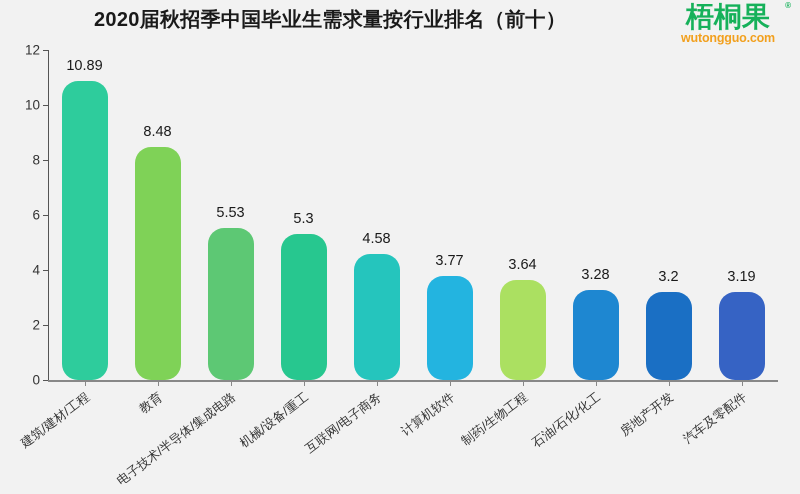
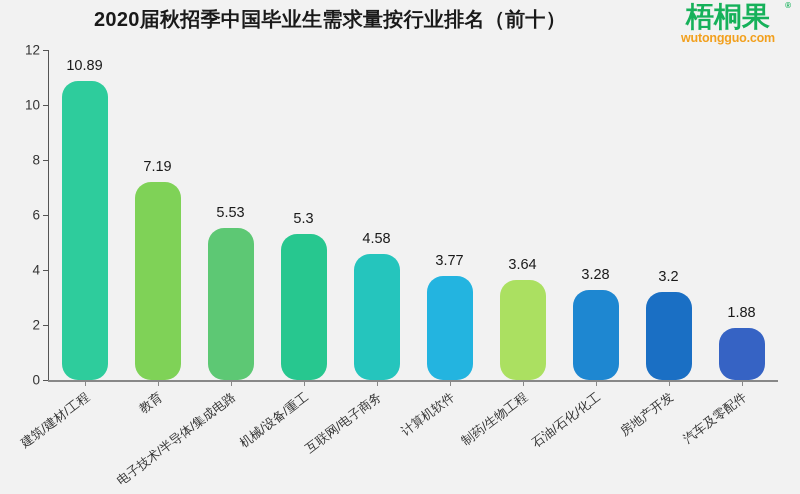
教育: 8.48 -> 7.19
汽车及零配件: 3.19 -> 1.88
